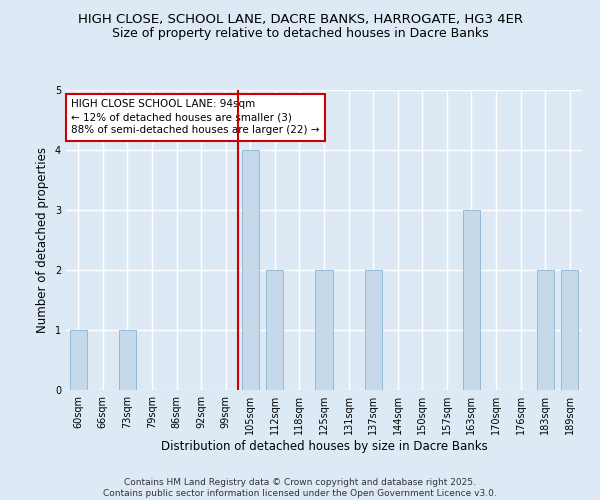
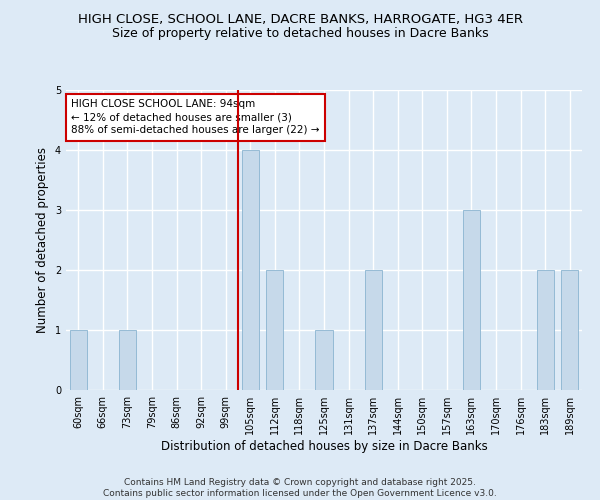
125sqm: 2 -> 1
